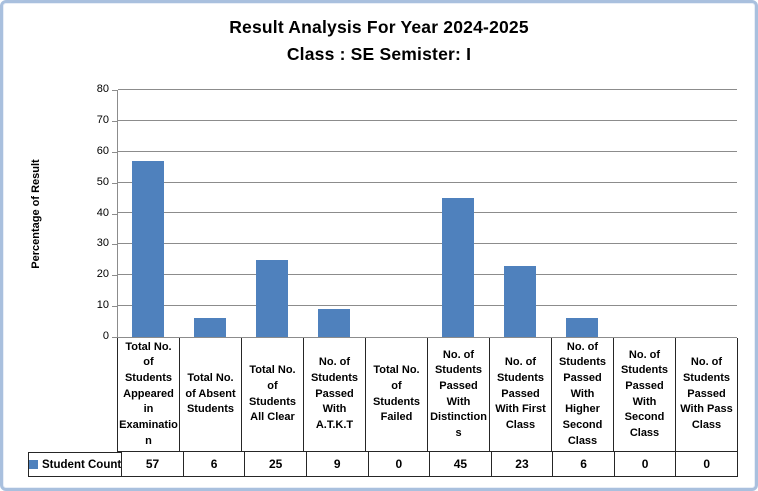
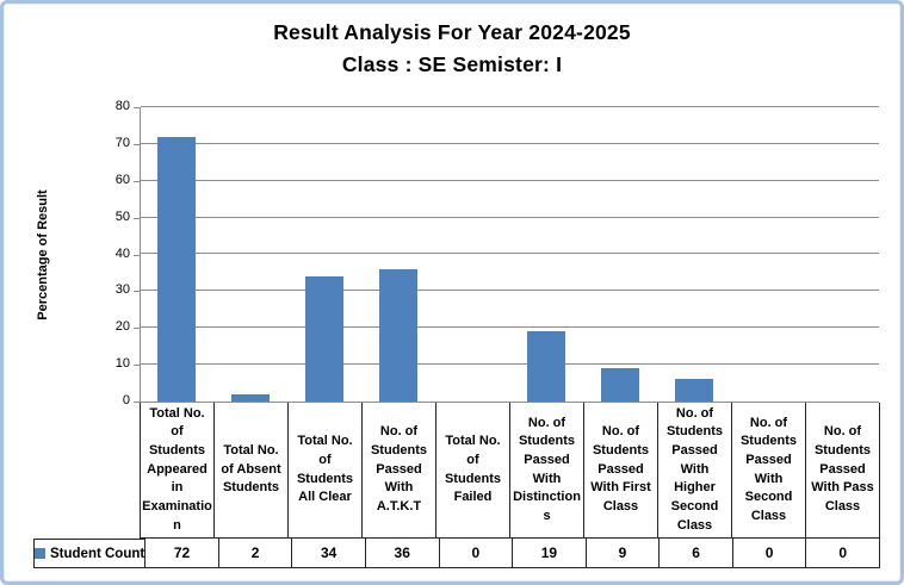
Total No. of Students Appeared in Examination: 57 -> 72
Total No. of Absent Students: 6 -> 2
Total No. of Students All Clear: 25 -> 34
No. of Students Passed With A.T.K.T: 9 -> 36
No. of Students Passed With Distinctions: 45 -> 19
No. of Students Passed With First Class: 23 -> 9
